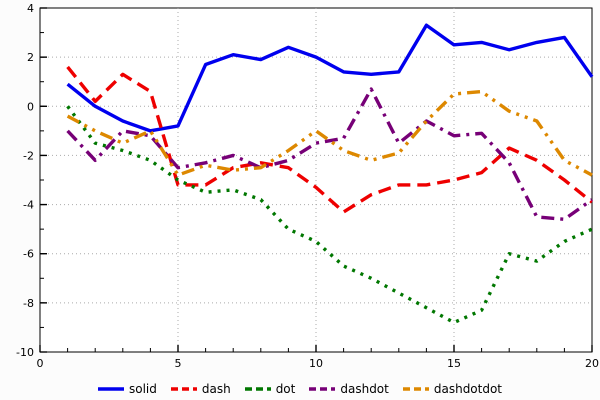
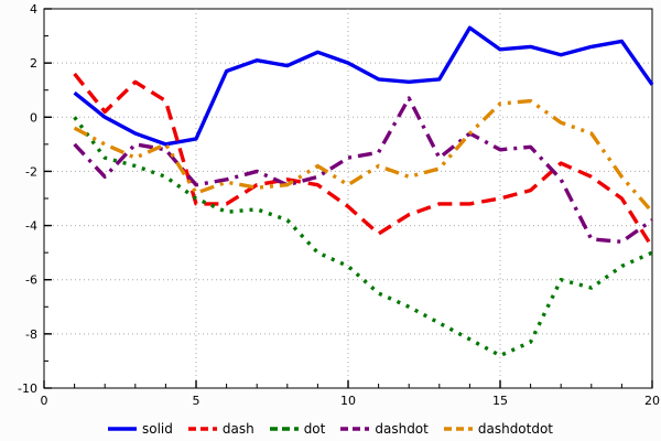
dashdotdot/10: -1.0 -> -2.5
dash/20: -3.9 -> -4.8
dashdotdot/20: -2.8 -> -3.5
